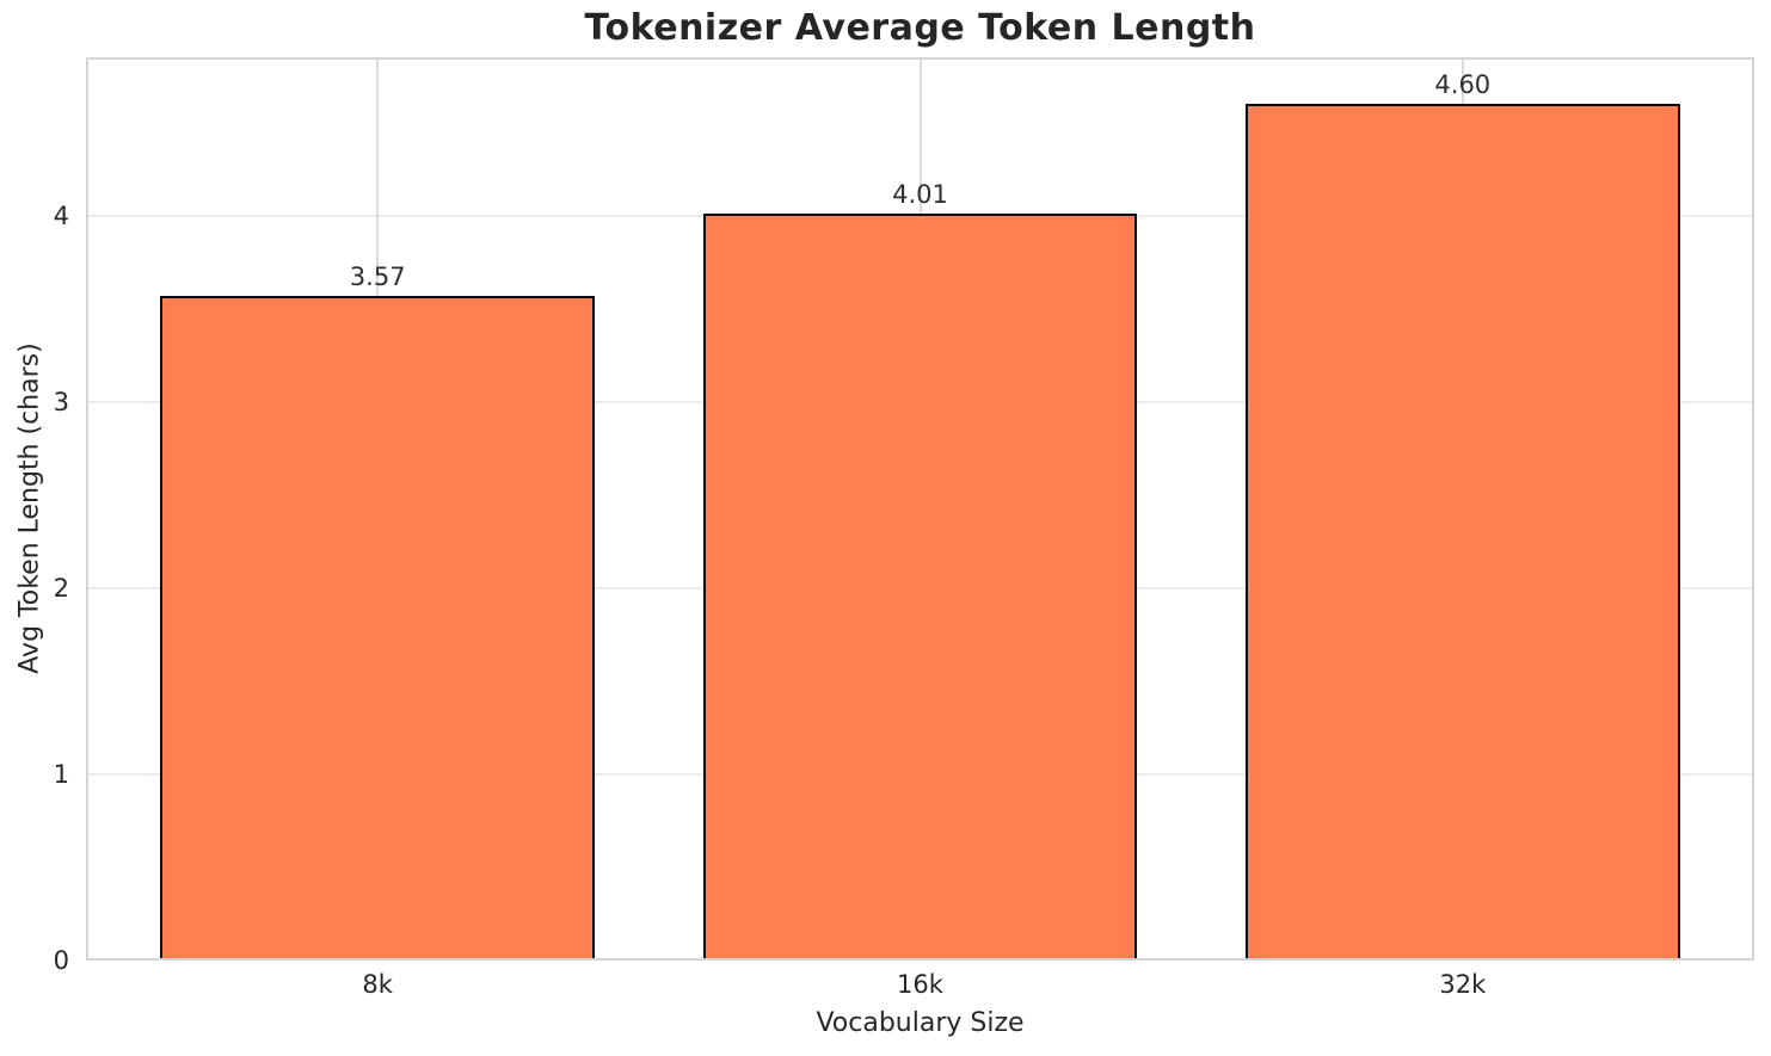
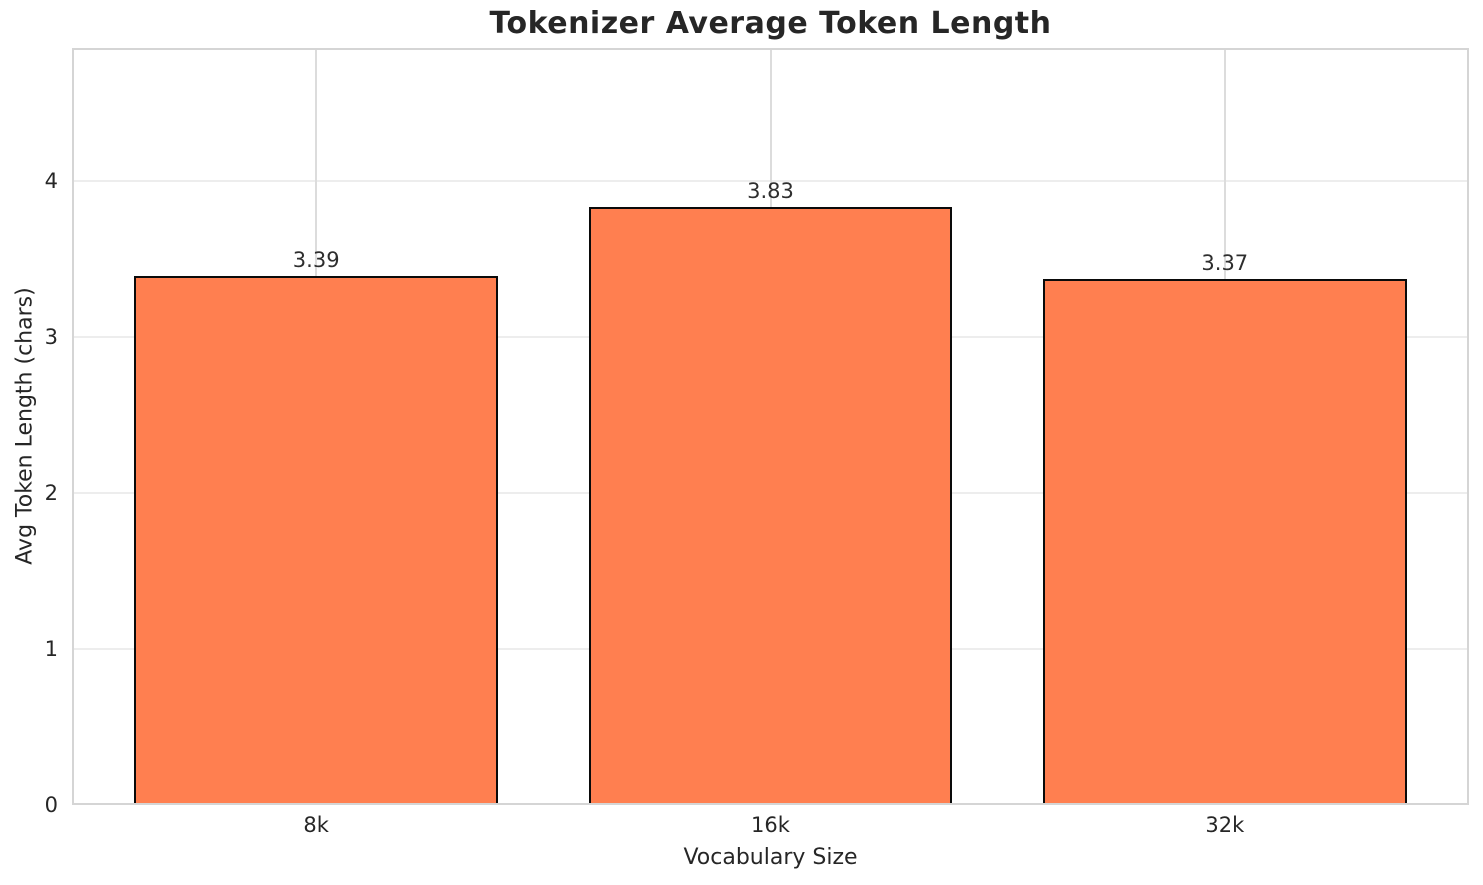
8k: 3.57 -> 3.39
16k: 4.01 -> 3.83
32k: 4.60 -> 3.37
